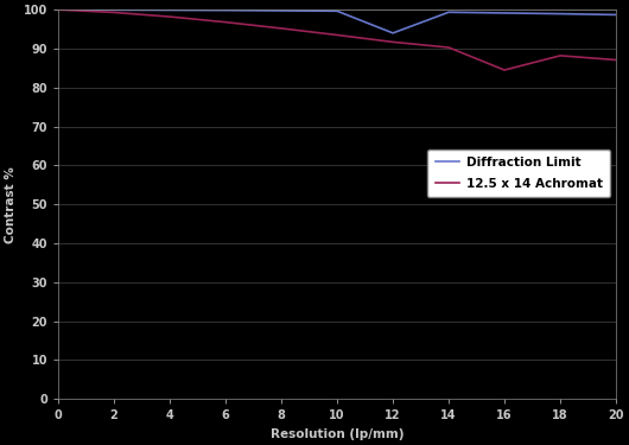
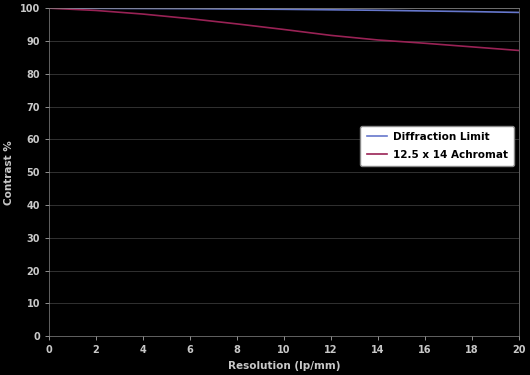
Diffraction Limit/12: 94.0 -> 99.5
12.5 x 14 Achromat/16: 84.5 -> 89.3
